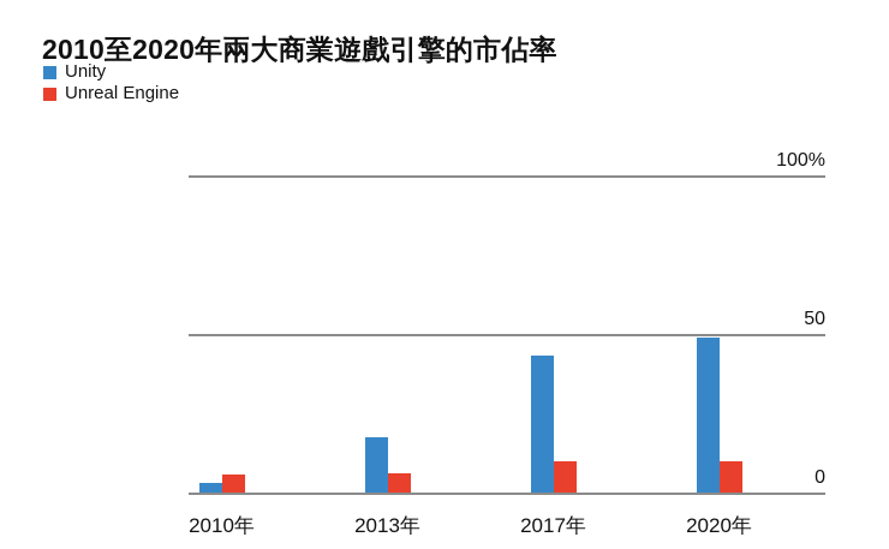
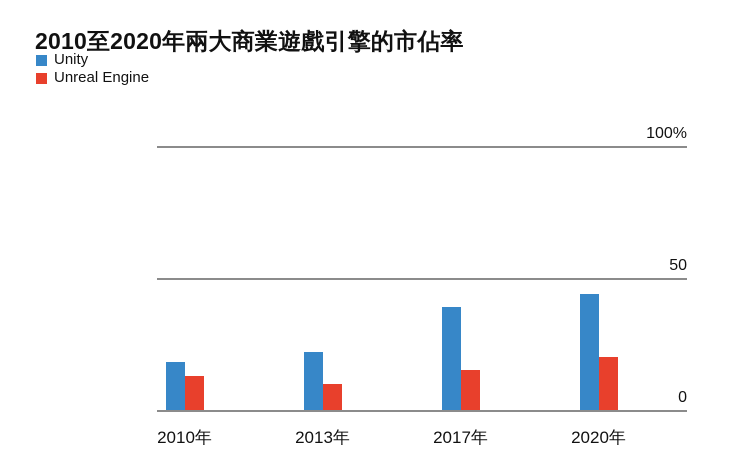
Unity/2010年: 3% -> 18%
Unreal Engine/2010年: 6% -> 13%
Unity/2013年: 18% -> 22%
Unreal Engine/2013年: 6% -> 10%
Unity/2017年: 43% -> 39%
Unreal Engine/2017年: 10% -> 15%
Unity/2020年: 49% -> 44%
Unreal Engine/2020年: 10% -> 20%
